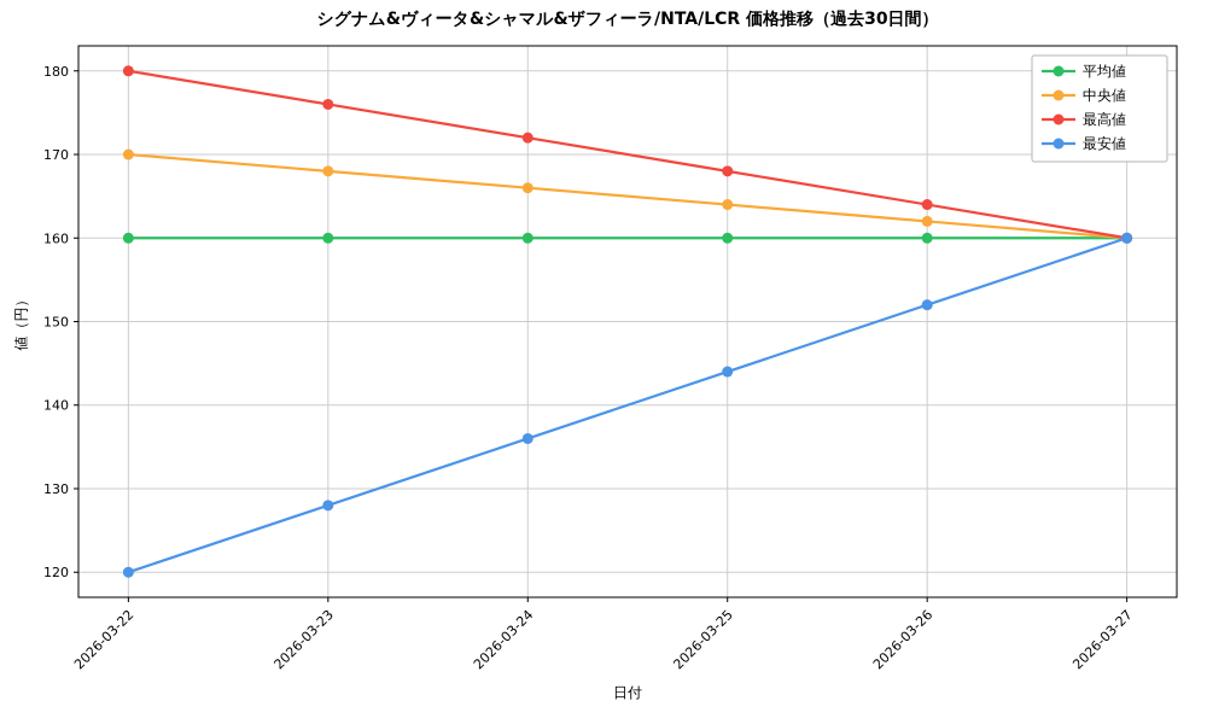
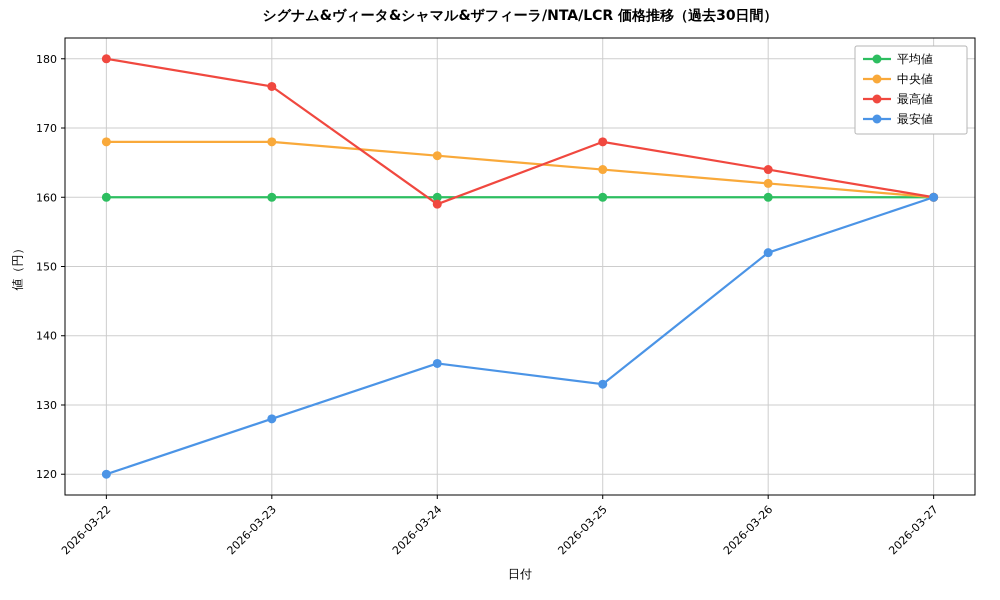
中央値/2026-03-22: 170 -> 168
最高値/2026-03-24: 172 -> 159
最安値/2026-03-25: 144 -> 133
